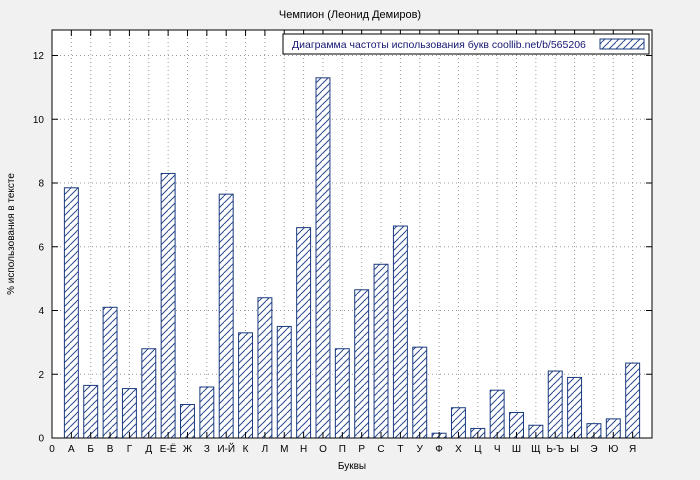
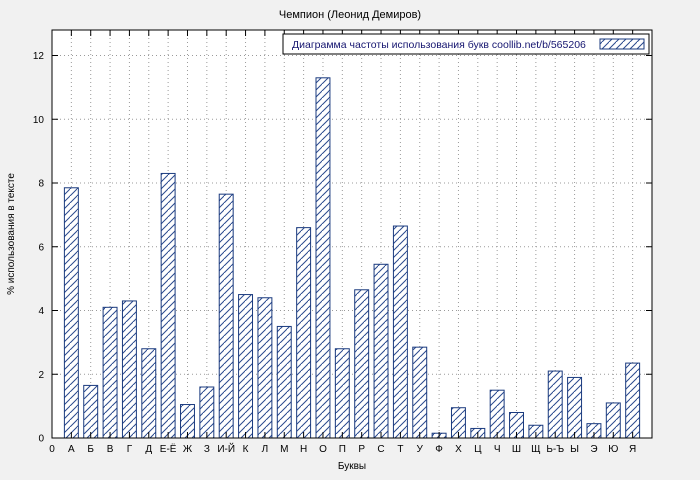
Г: 1.6 -> 4.3
К: 3.3 -> 4.5
Ю: 0.6 -> 1.1
